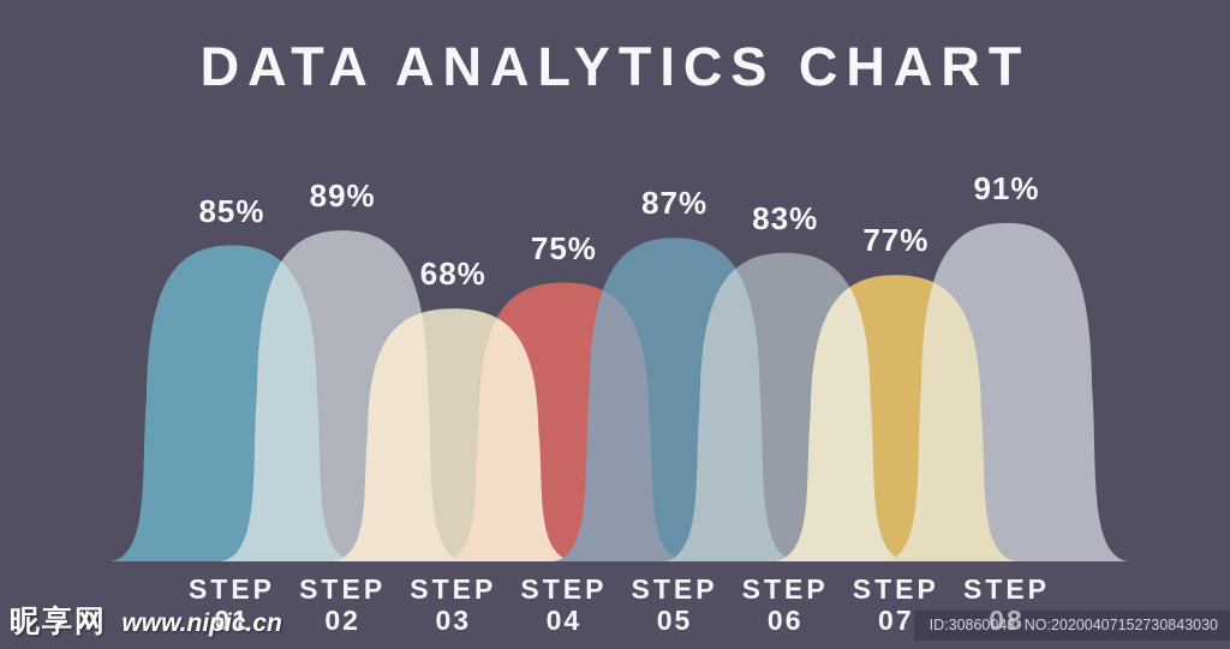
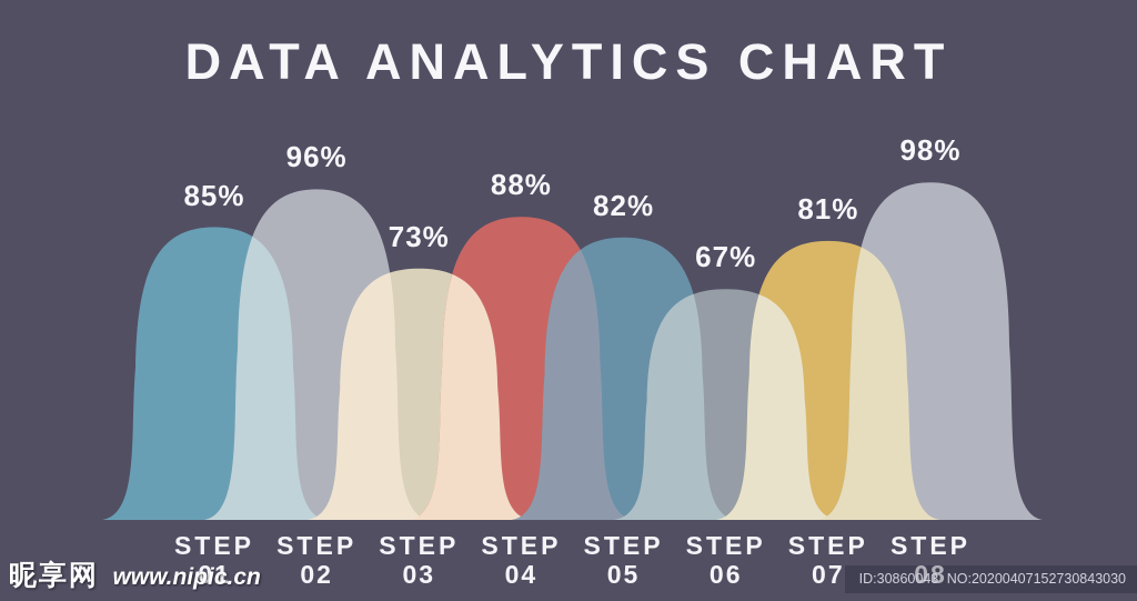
STEP 02: 89% -> 96%
STEP 03: 68% -> 73%
STEP 04: 75% -> 88%
STEP 05: 87% -> 82%
STEP 06: 83% -> 67%
STEP 07: 77% -> 81%
STEP 08: 91% -> 98%
